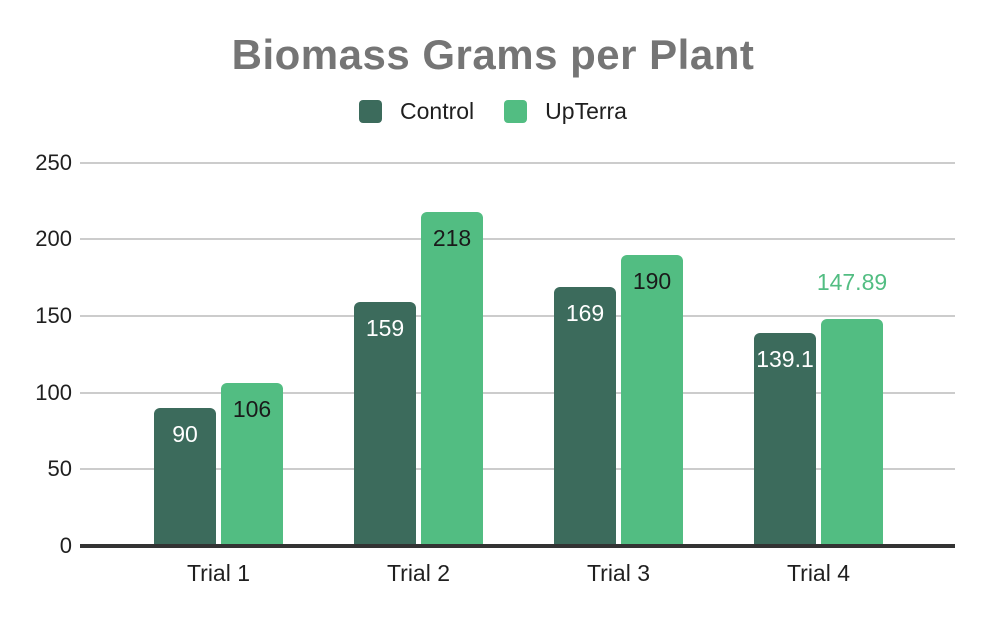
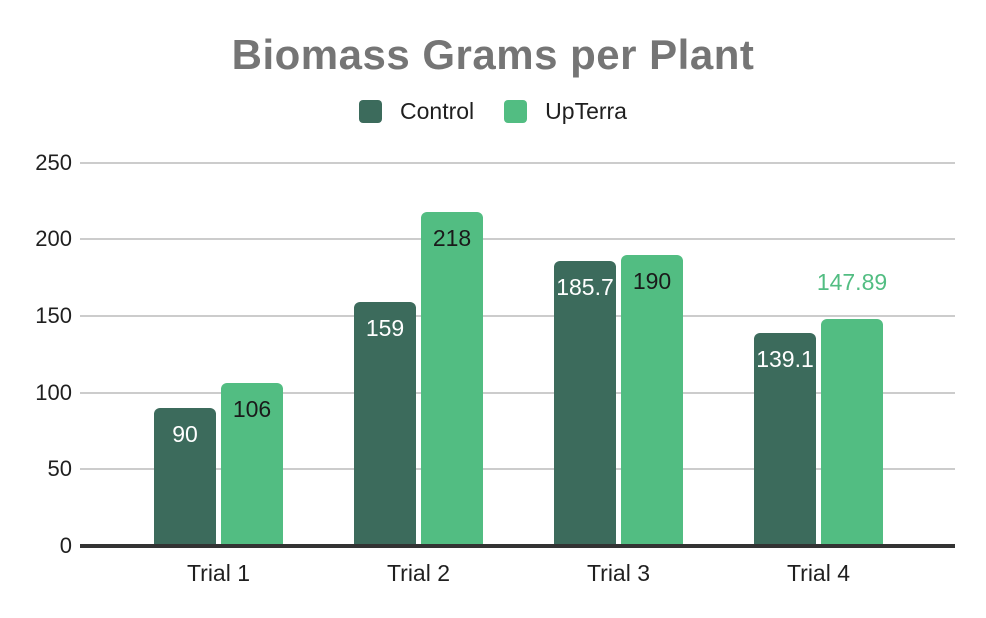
Control/Trial 3: 169 -> 185.7
